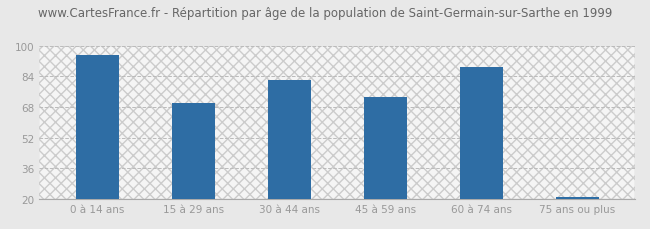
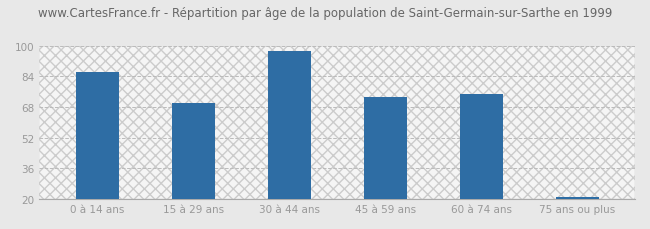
0 à 14 ans: 95 -> 86
30 à 44 ans: 82 -> 97
60 à 74 ans: 89 -> 75
